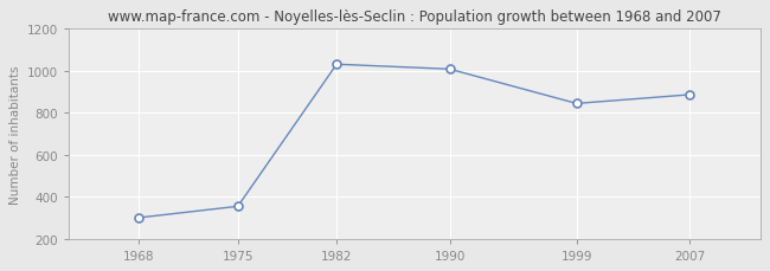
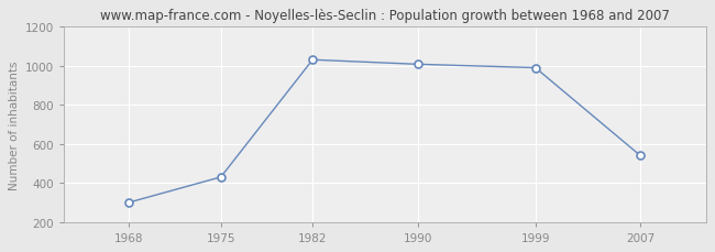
1975: 350 -> 430
1999: 840 -> 990
2007: 890 -> 540
